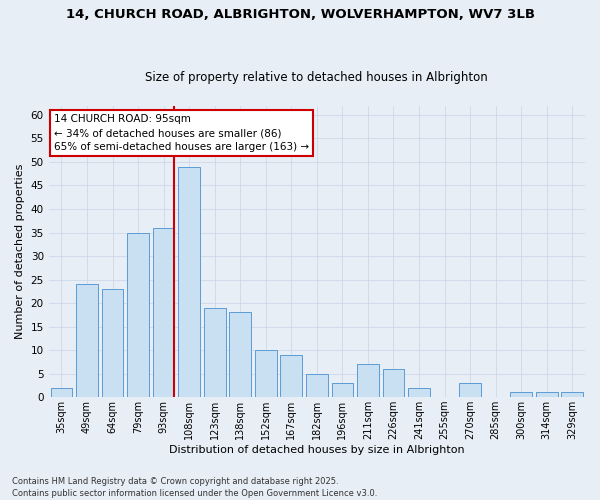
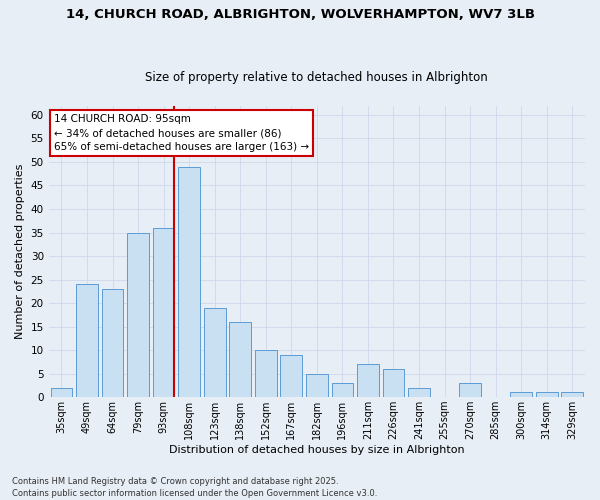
138sqm: 18 -> 16
